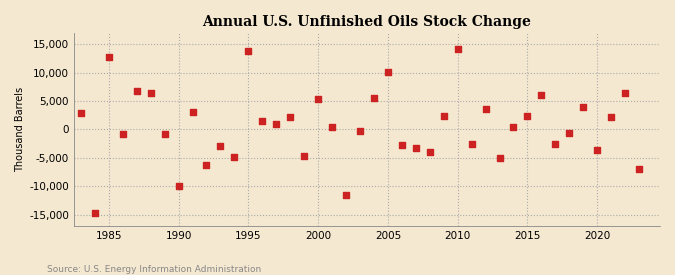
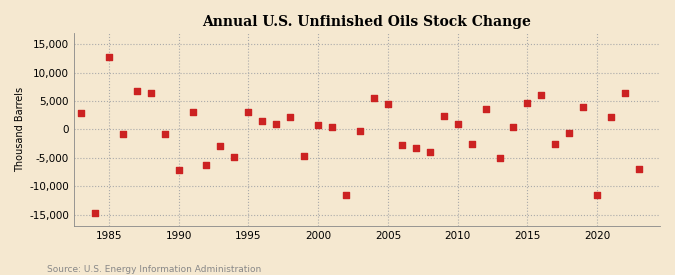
1990: -10,000 -> -7,200
1995: 13,800 -> 3,100
2000: 5,400 -> 700
2005: 10,200 -> 4,400
2010: 14,200 -> 900
2015: 2,400 -> 4,600
2020: -3,600 -> -11,500
